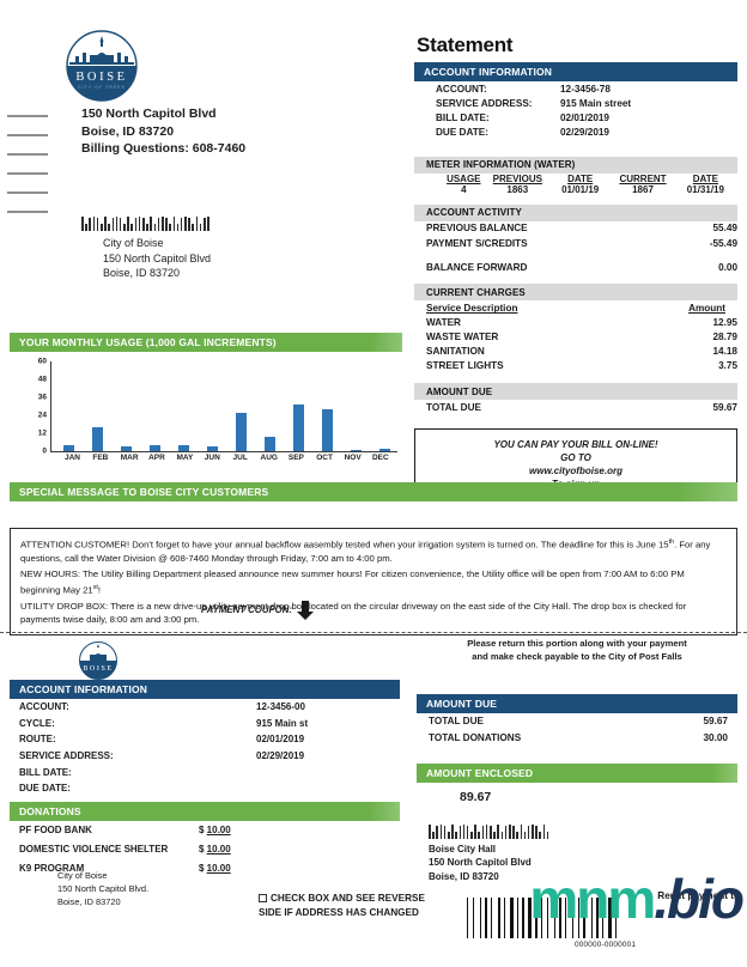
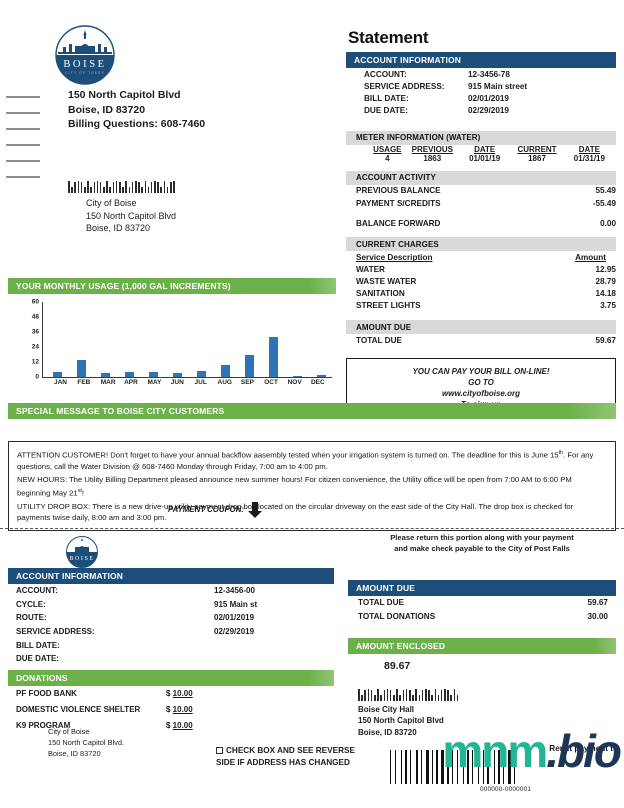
FEB: 16 -> 14
JUL: 26 -> 5
SEP: 31 -> 18
OCT: 28 -> 32
